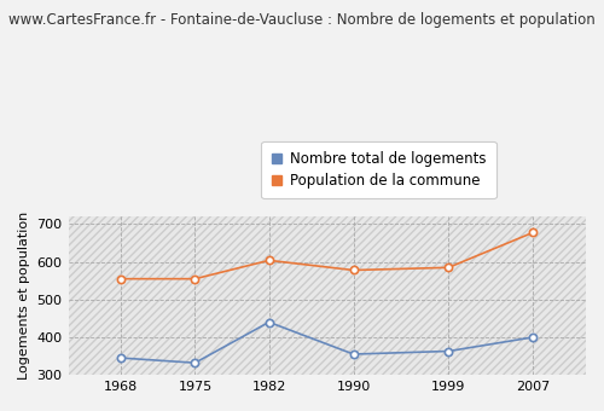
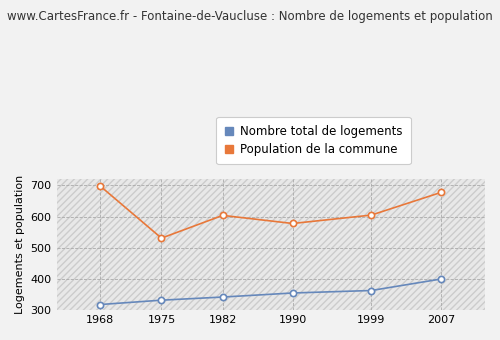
Nombre total de logements/1968: 345 -> 318
Population de la commune/1968: 555 -> 698
Population de la commune/1975: 555 -> 531
Nombre total de logements/1982: 440 -> 342
Population de la commune/1999: 585 -> 605
